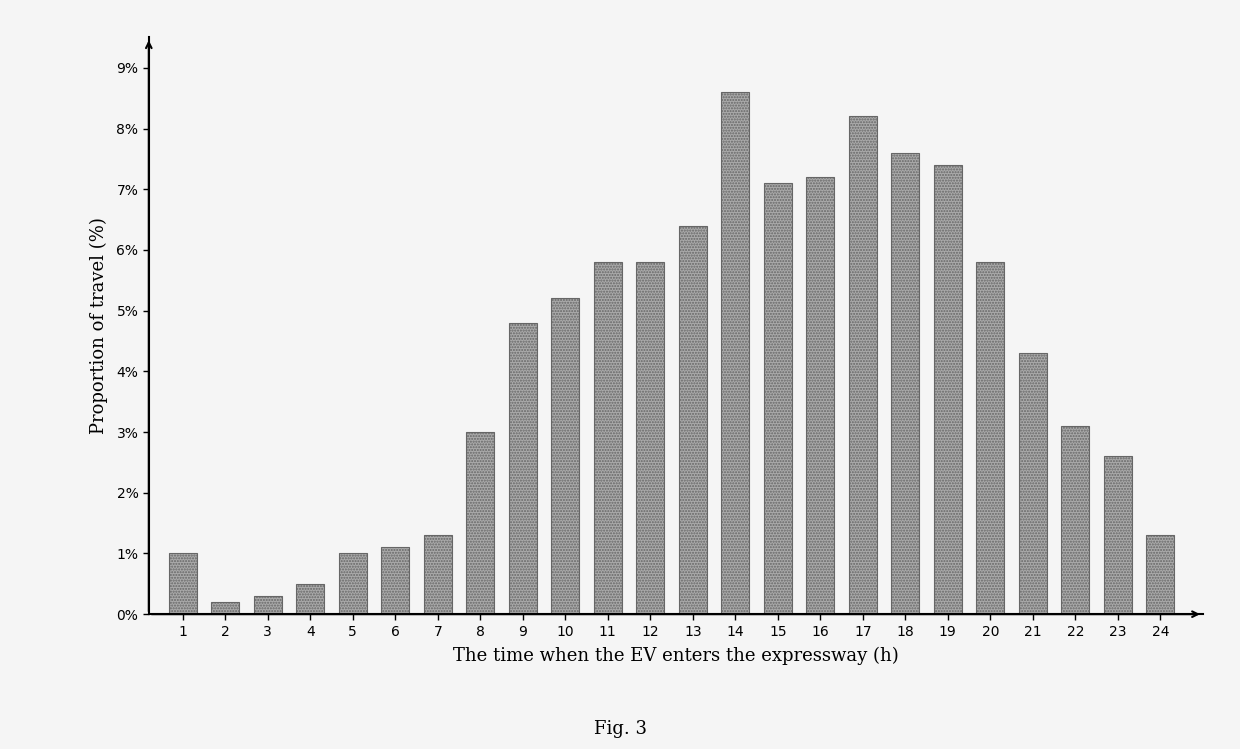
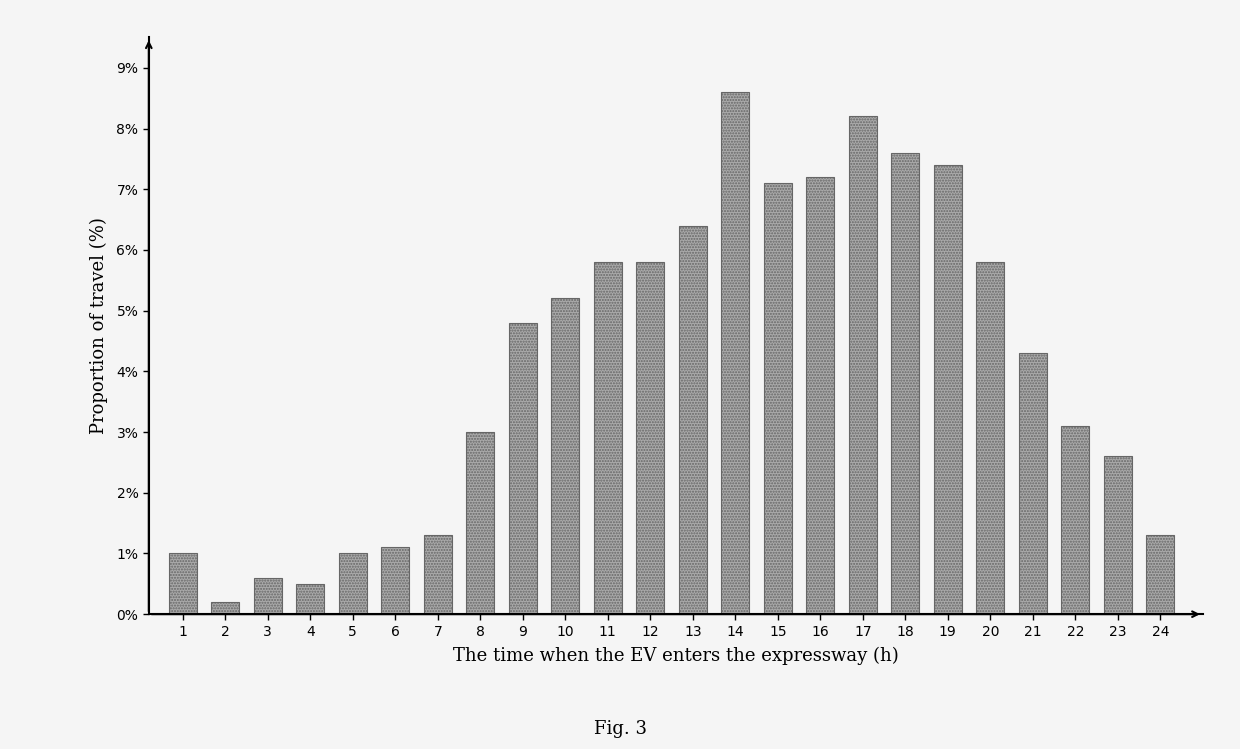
3: 0.3% -> 0.6%
